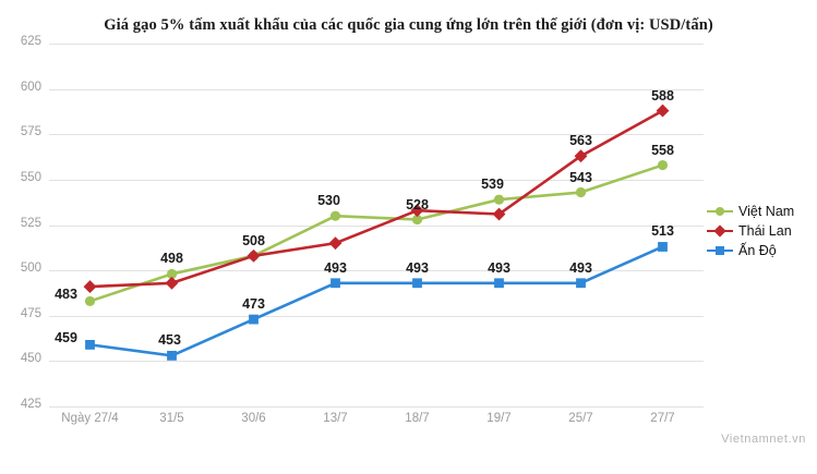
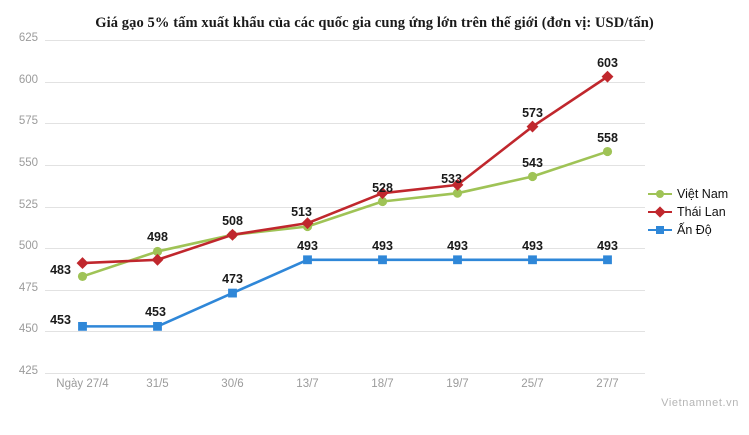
Ấn Độ/Ngày 27/4: 459 -> 453
Việt Nam/13/7: 530 -> 513
Việt Nam/19/7: 539 -> 533
Thái Lan/19/7: 531 -> 538
Thái Lan/25/7: 563 -> 573
Thái Lan/27/7: 588 -> 603
Ấn Độ/27/7: 513 -> 493
